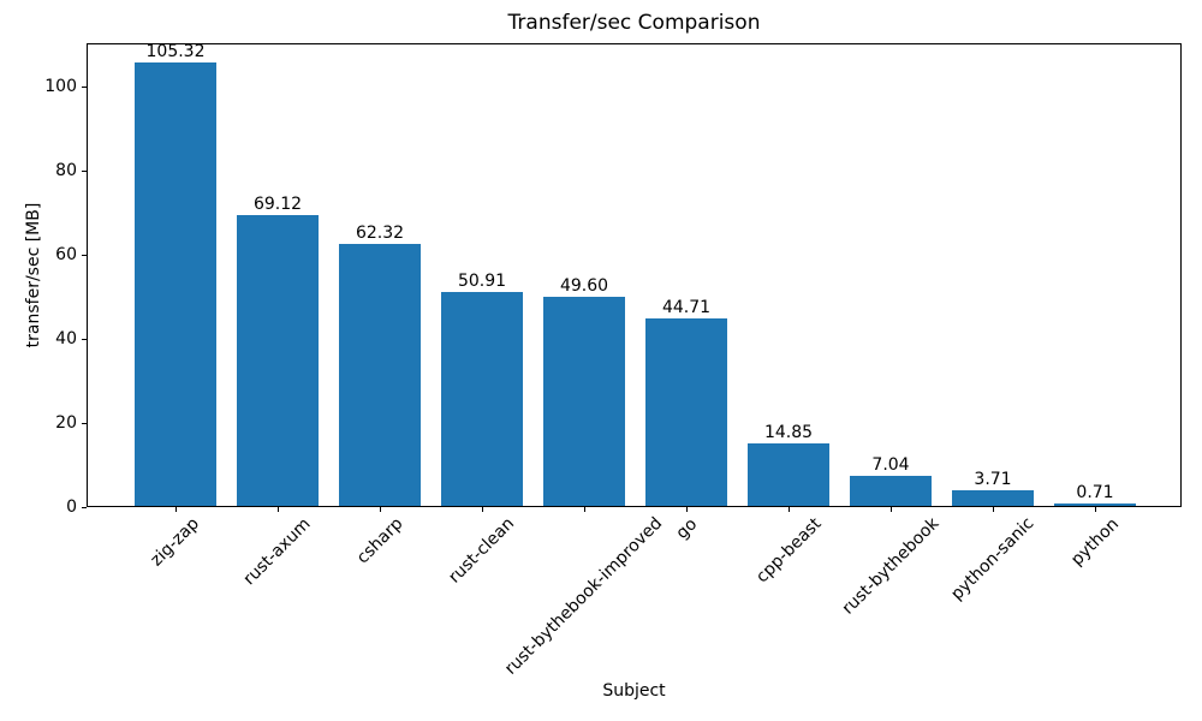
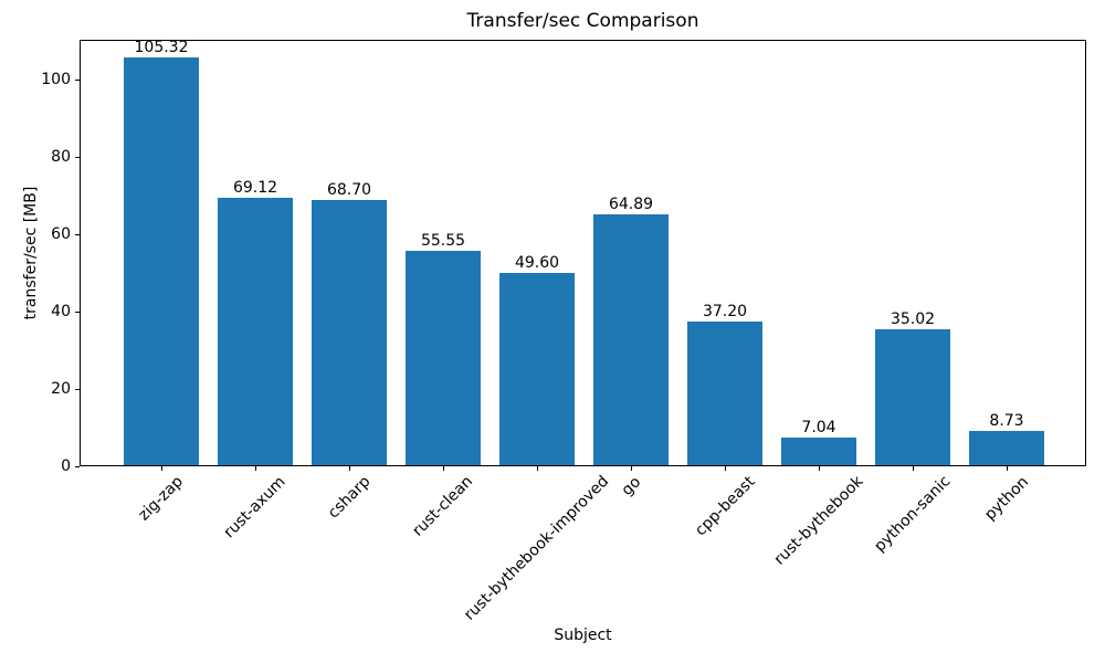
csharp: 62.32 -> 68.70
rust-clean: 50.91 -> 55.55
go: 44.71 -> 64.89
cpp-beast: 14.85 -> 37.20
python-sanic: 3.71 -> 35.02
python: 0.71 -> 8.73
